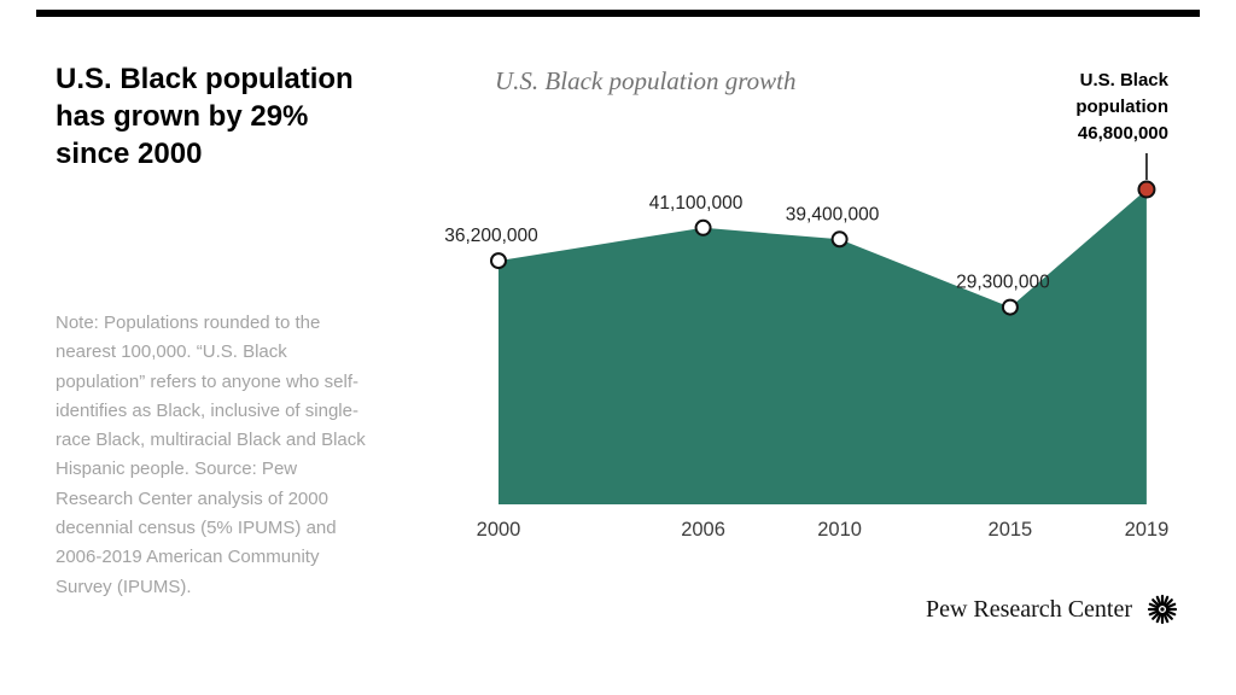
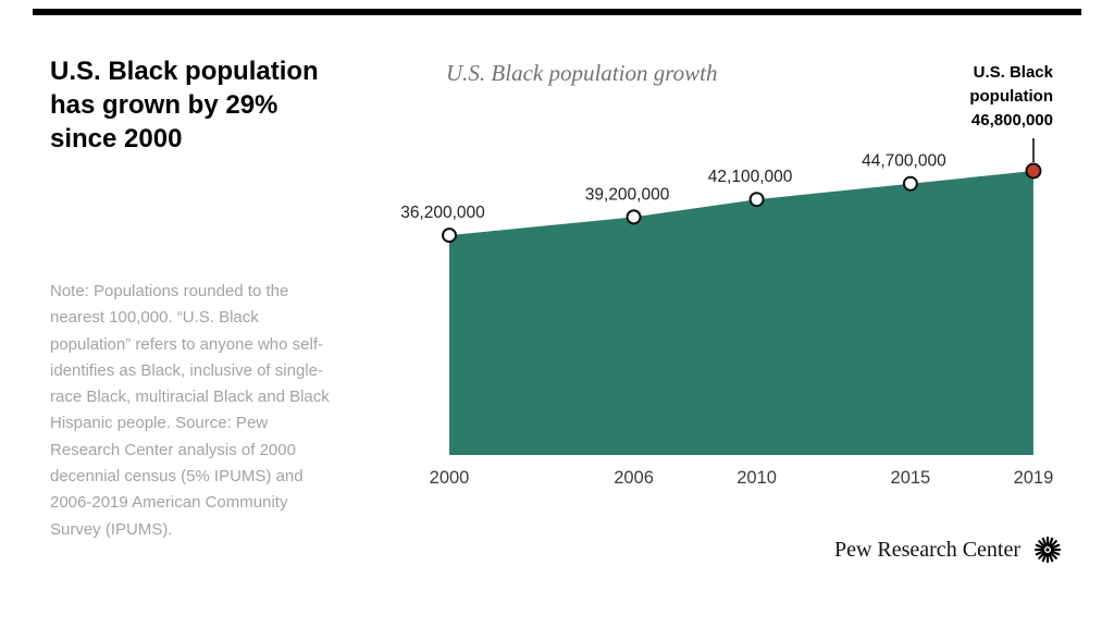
2006: 41,100,000 -> 39,200,000
2010: 39,400,000 -> 42,100,000
2015: 29,300,000 -> 44,700,000
